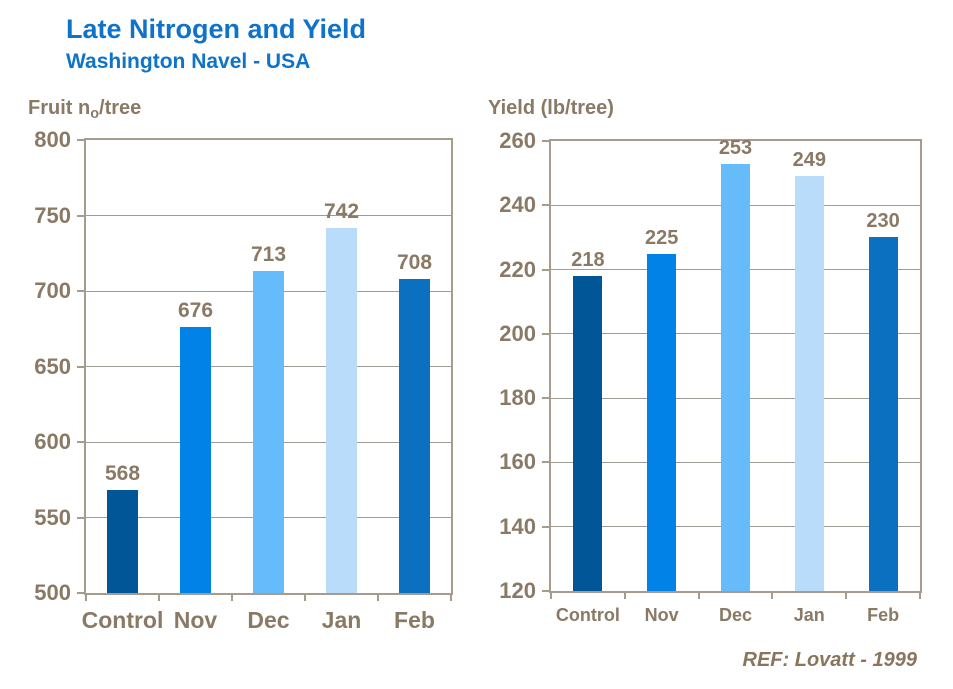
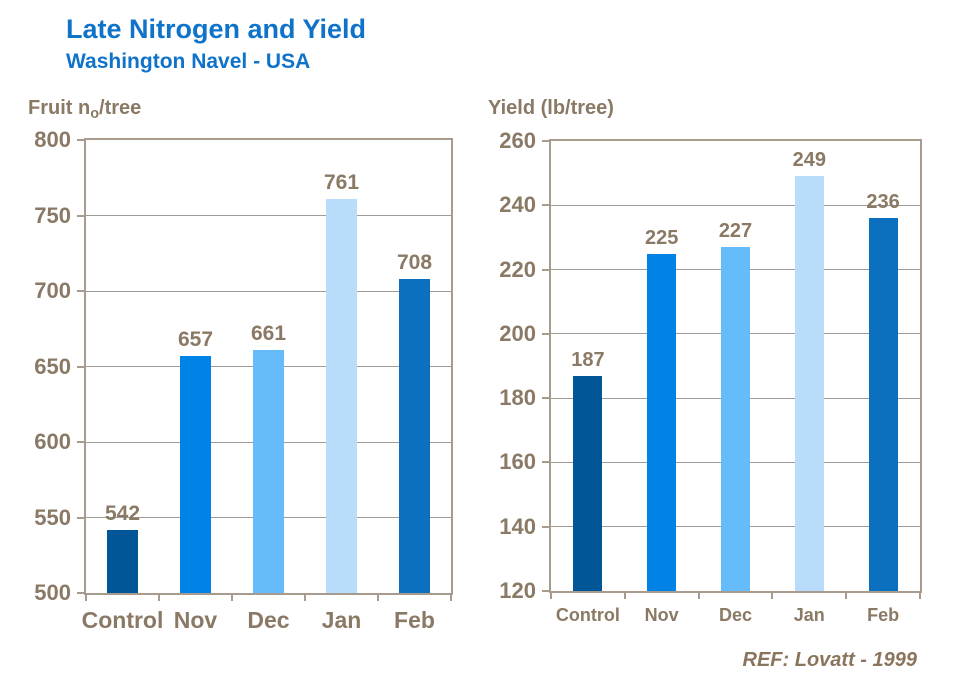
Fruit no/tree/Control: 568 -> 542
Fruit no/tree/Nov: 676 -> 657
Fruit no/tree/Dec: 713 -> 661
Fruit no/tree/Jan: 742 -> 761
Yield (lb/tree)/Control: 218 -> 187
Yield (lb/tree)/Dec: 253 -> 227
Yield (lb/tree)/Feb: 230 -> 236
